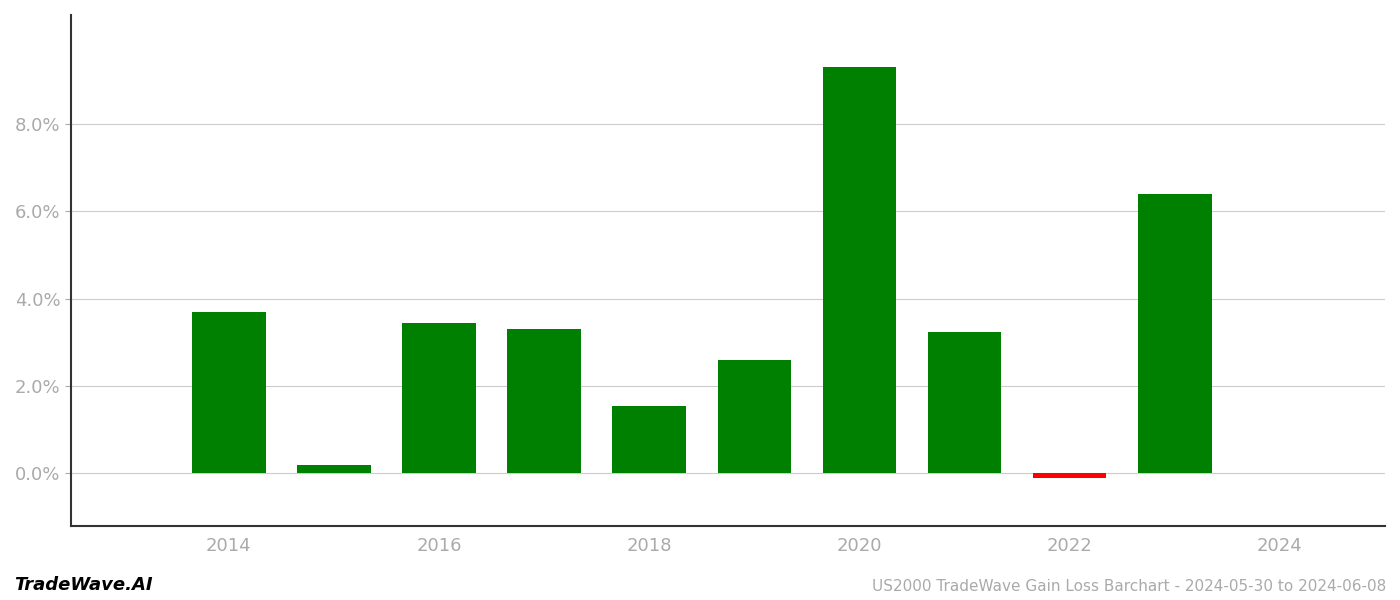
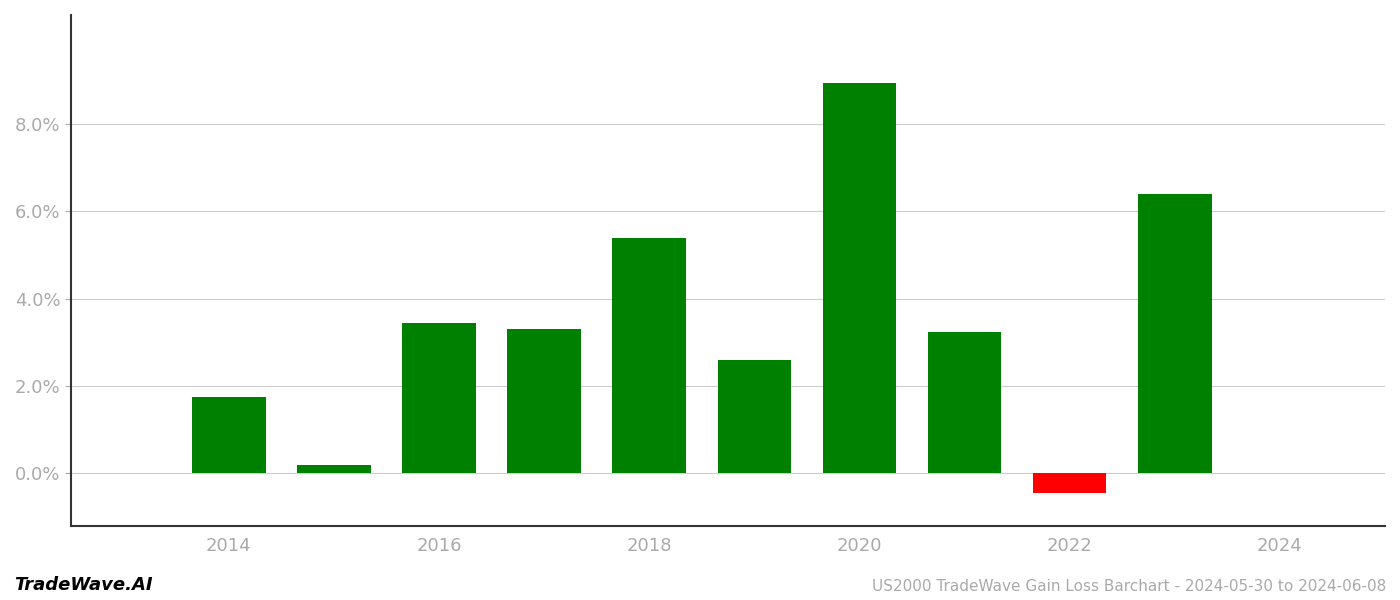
2014: 3.70% -> 1.75%
2018: 1.55% -> 5.40%
2020: 9.30% -> 8.95%
2022: -0.10% -> -0.45%
